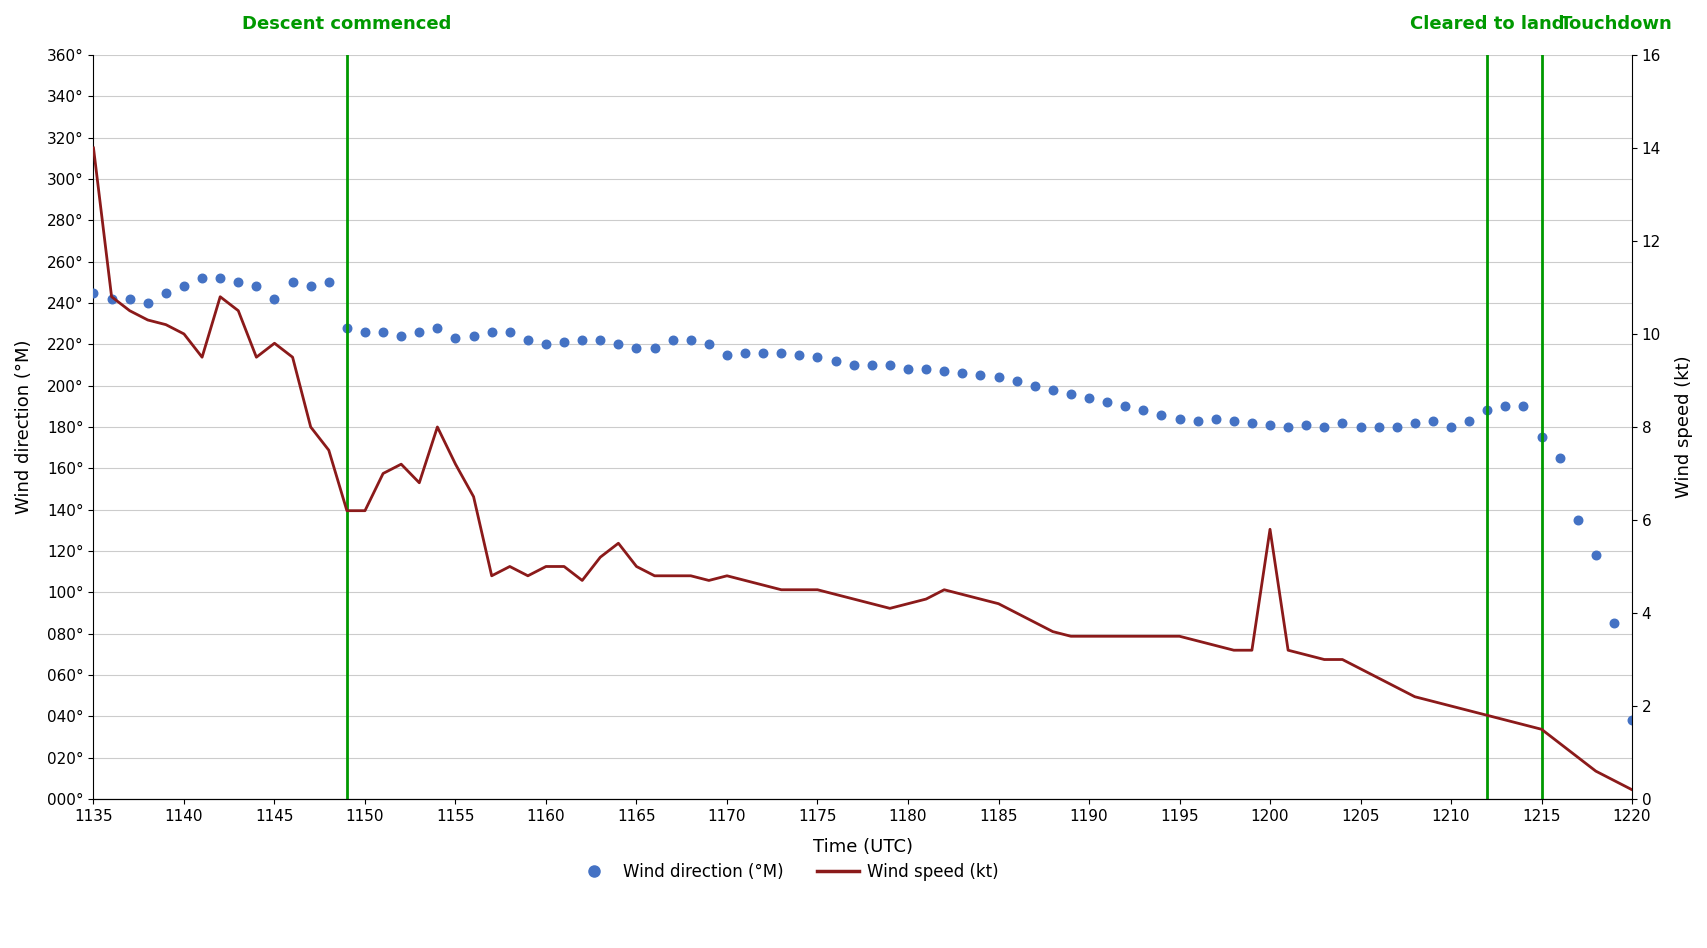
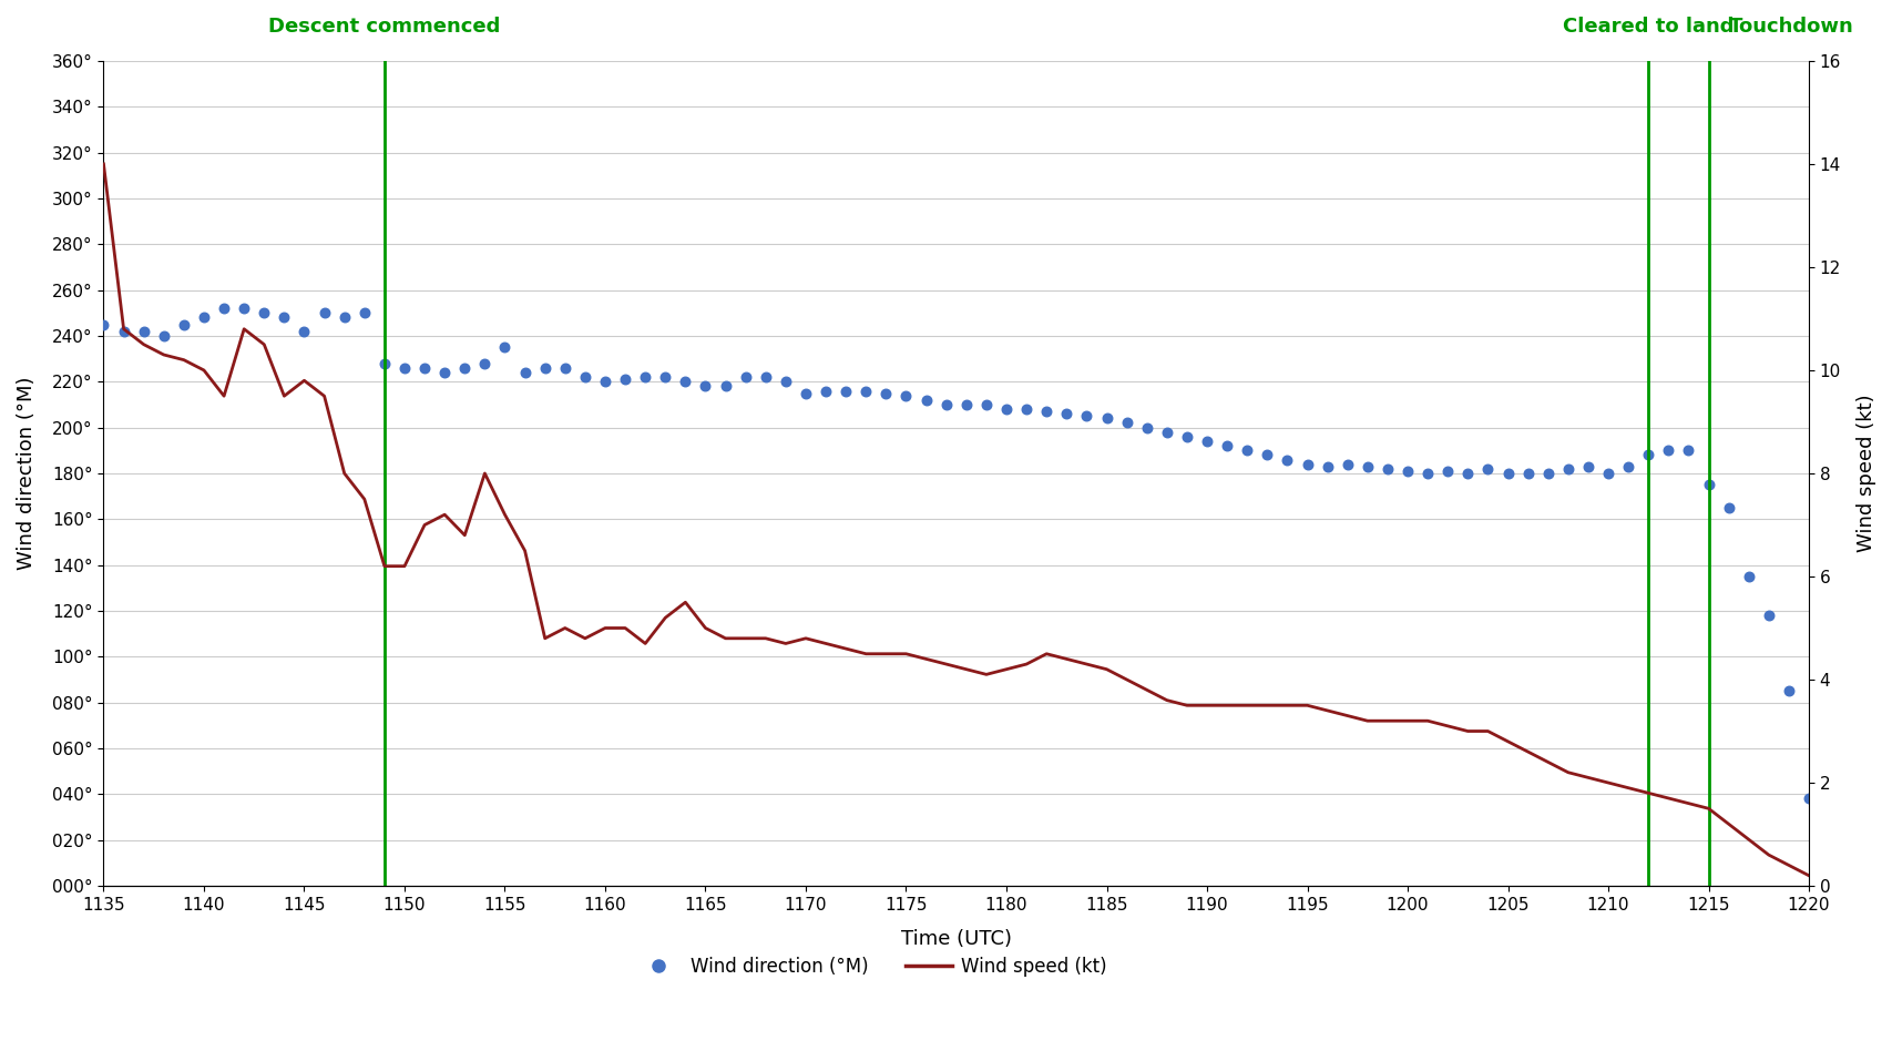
Wind direction (°M)/1155: 223° -> 235°
Wind speed (kt)/1200: 5.8 -> 3.2
